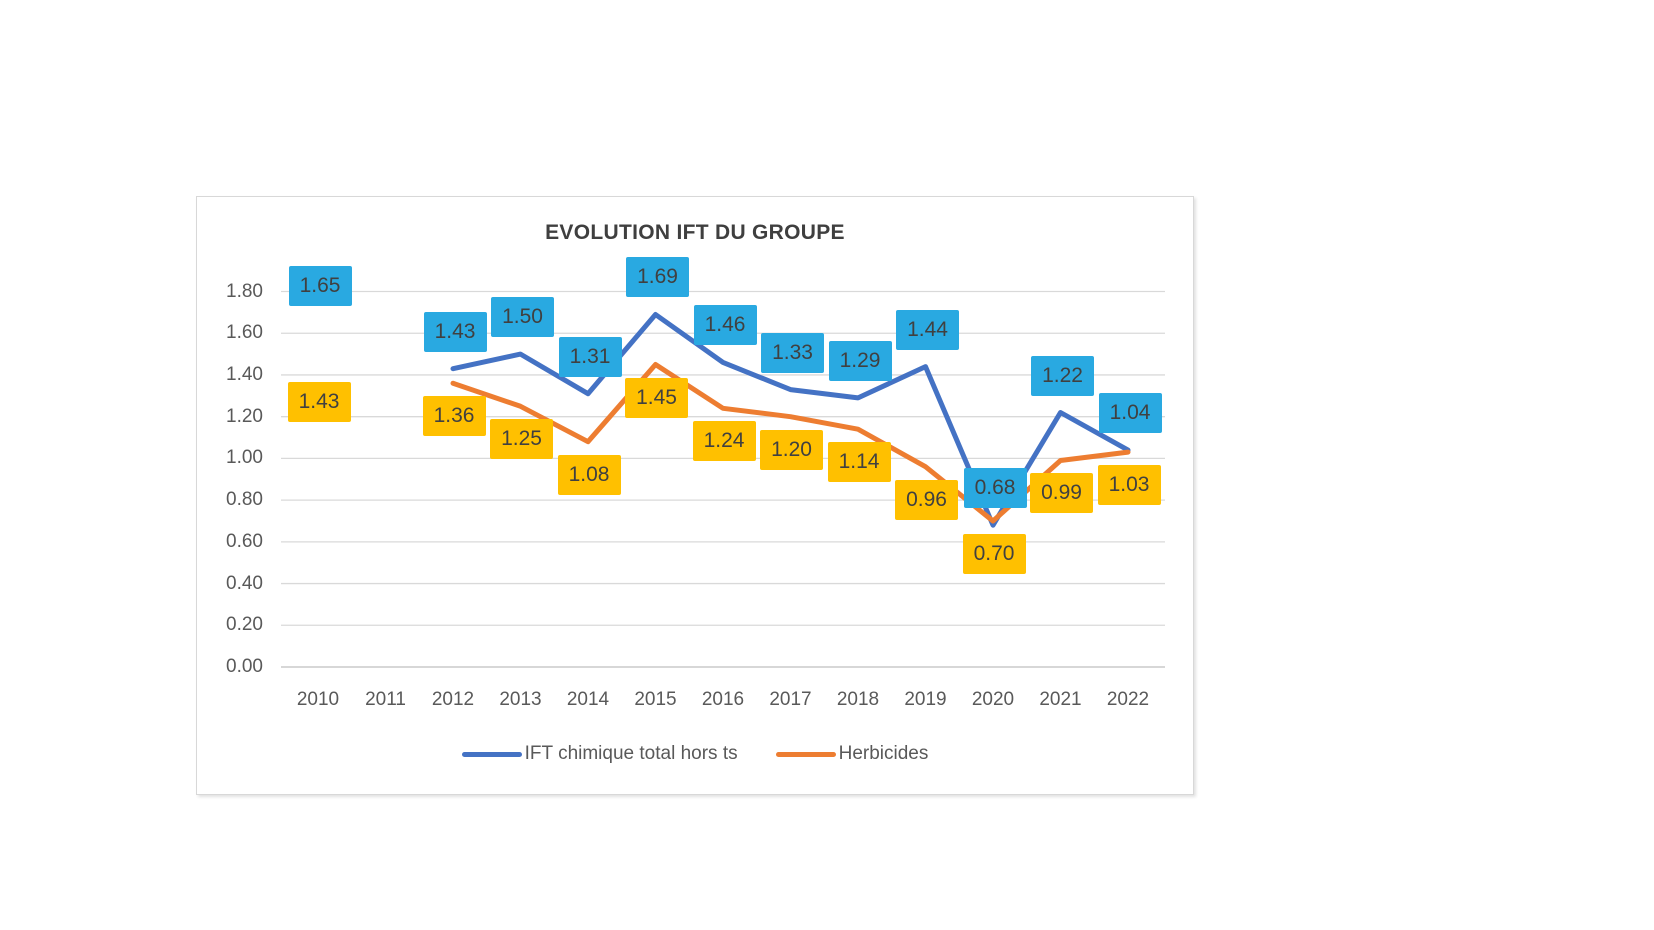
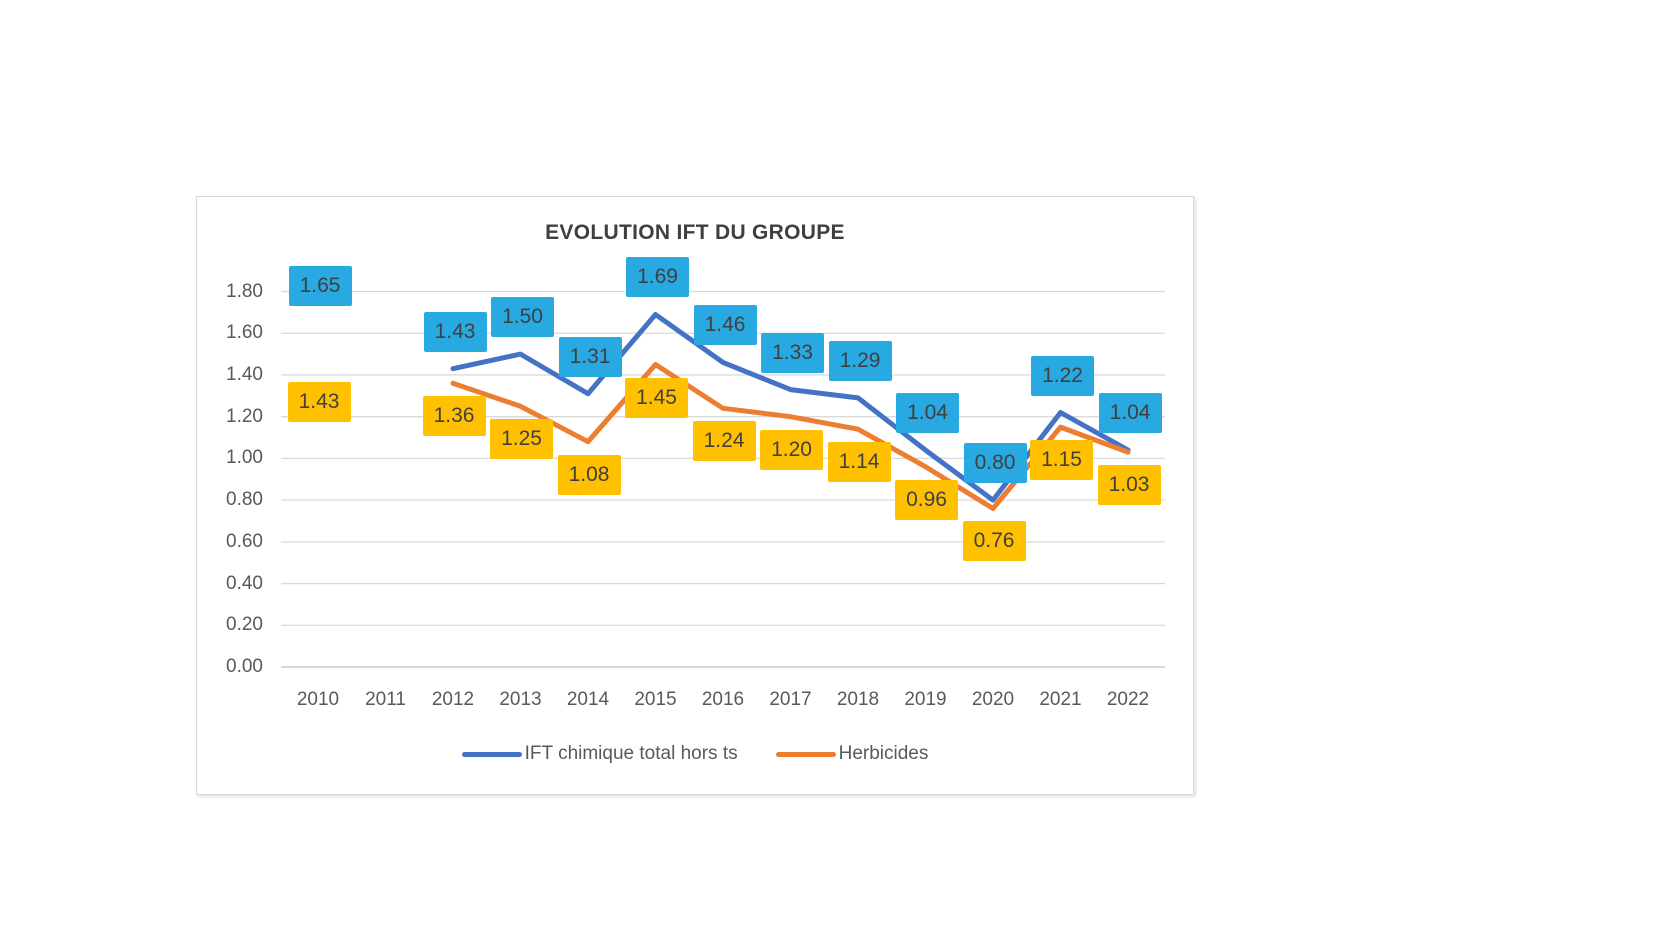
IFT chimique total hors ts/2019: 1.44 -> 1.04
IFT chimique total hors ts/2020: 0.68 -> 0.80
Herbicides/2020: 0.70 -> 0.76
Herbicides/2021: 0.99 -> 1.15
